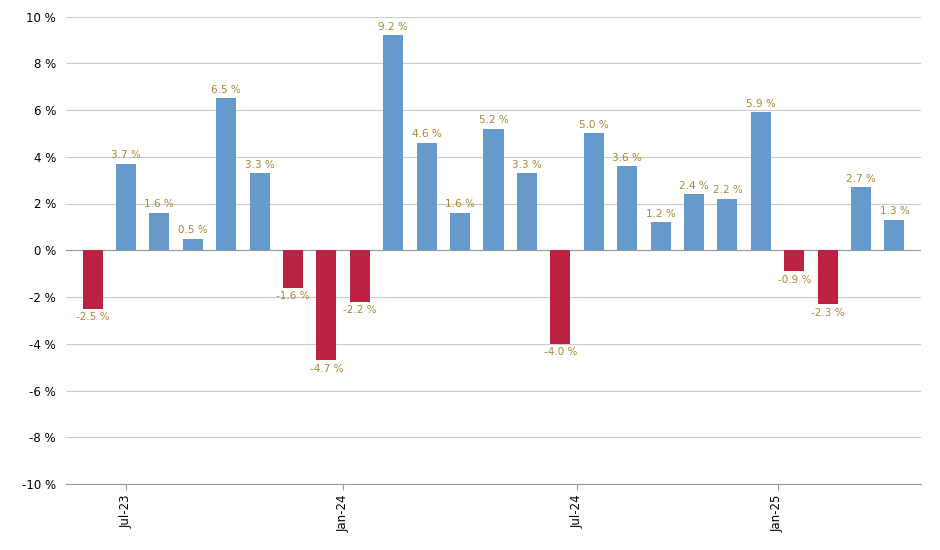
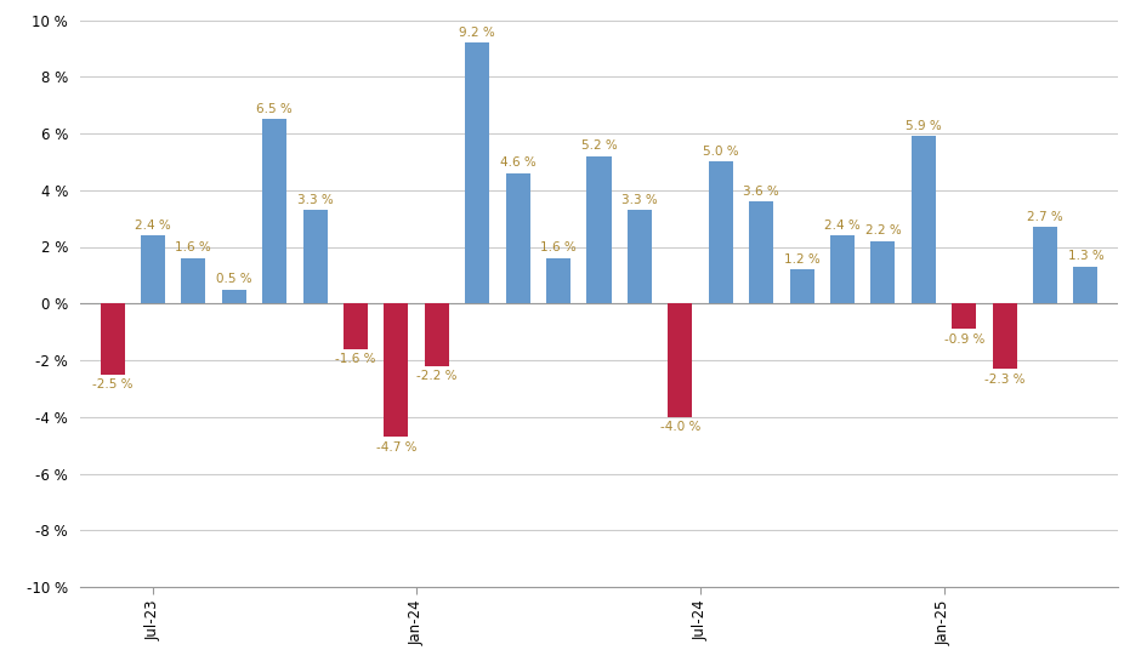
Jul-23: 3.7 -> 2.4
